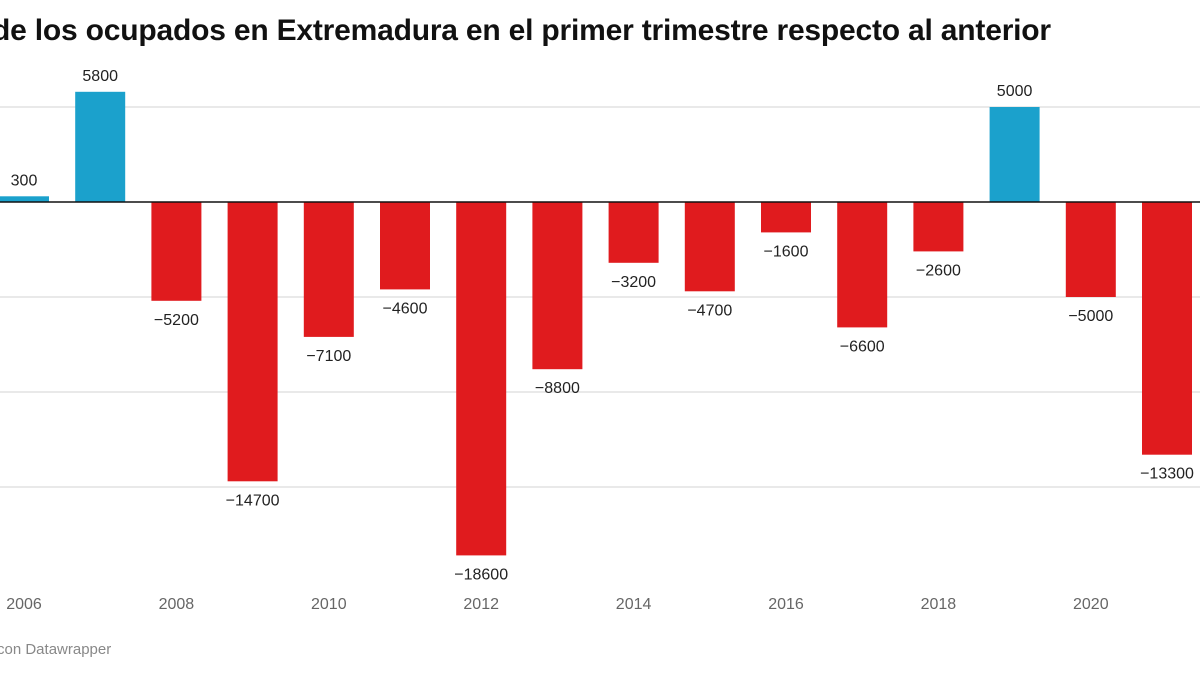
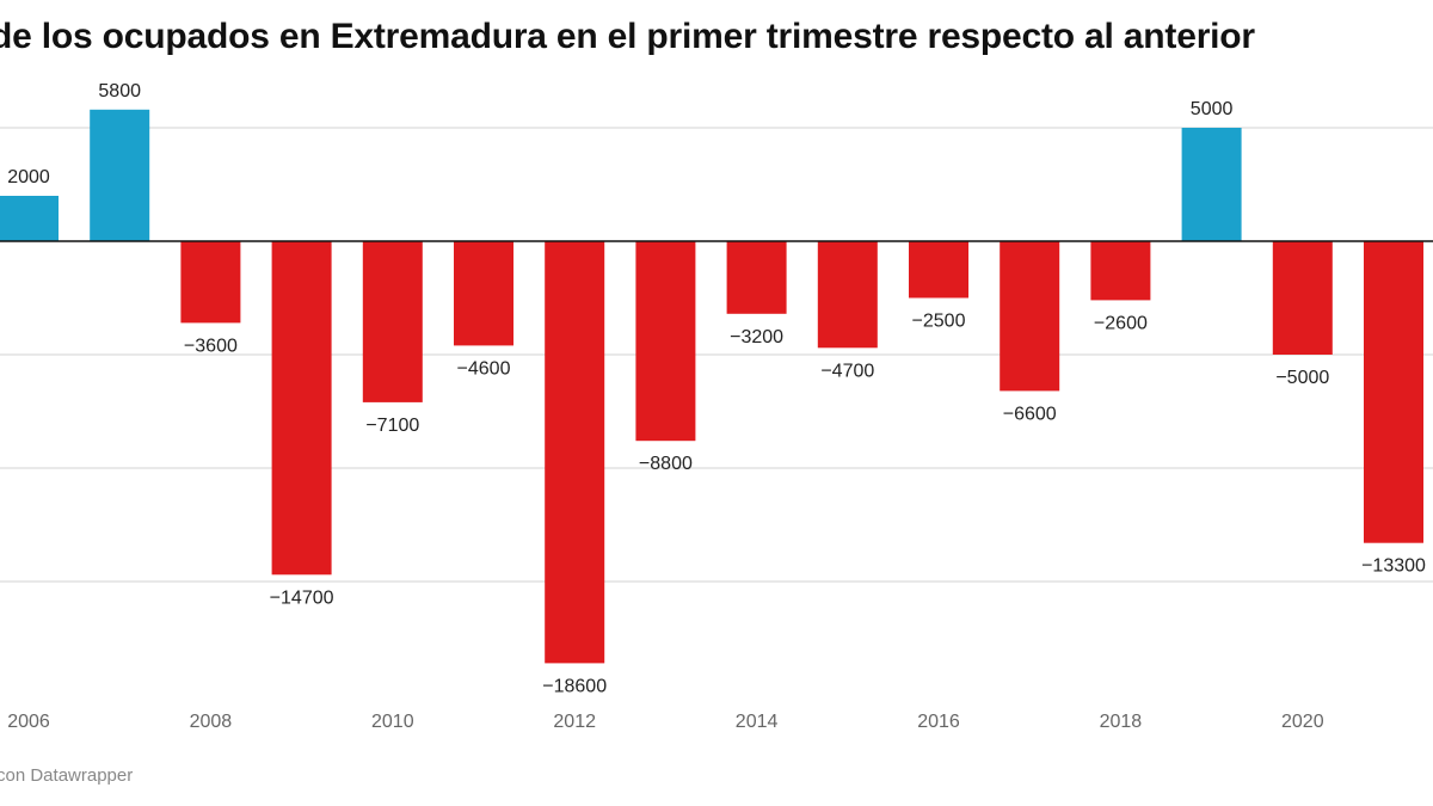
2006: 300 -> 2000
2008: −5200 -> −3600
2016: −1600 -> −2500
